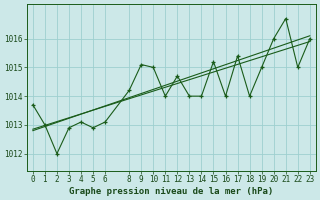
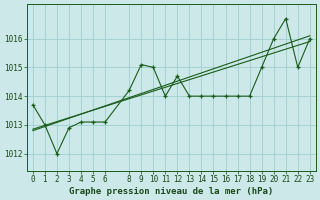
5: 1012.9 -> 1013.1
15: 1015.2 -> 1014.0
17: 1015.4 -> 1014.0
